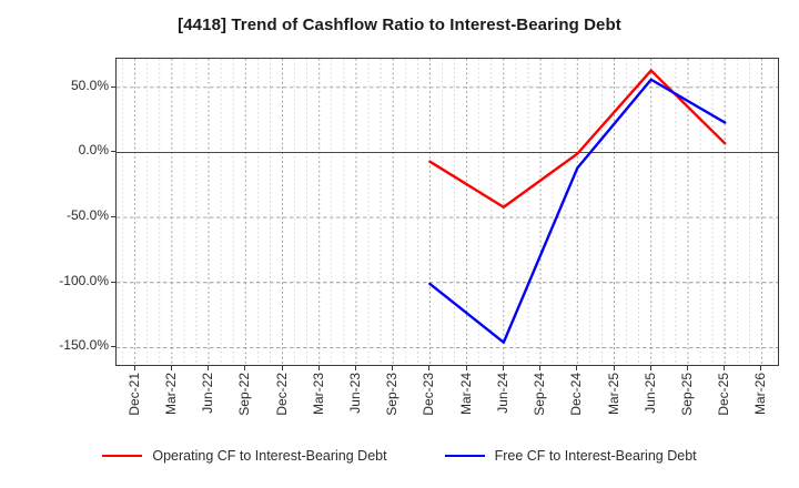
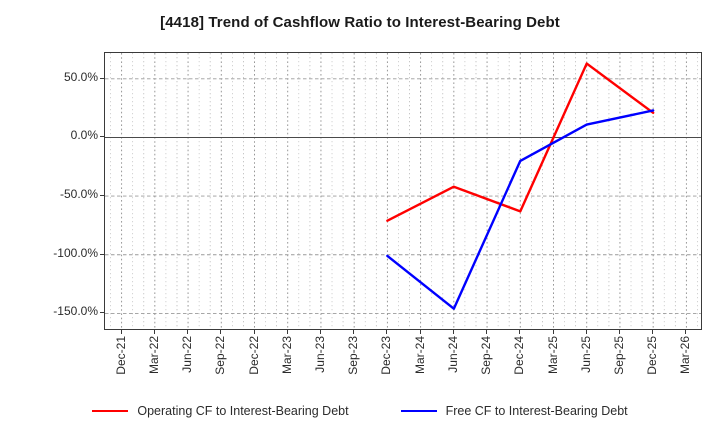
Operating CF to Interest-Bearing Debt/Dec-23: -7% -> -71%
Operating CF to Interest-Bearing Debt/Dec-24: -1% -> -63%
Free CF to Interest-Bearing Debt/Dec-24: -12% -> -20%
Free CF to Interest-Bearing Debt/Jun-25: 56% -> 11%
Operating CF to Interest-Bearing Debt/Dec-25: 7% -> 21%
